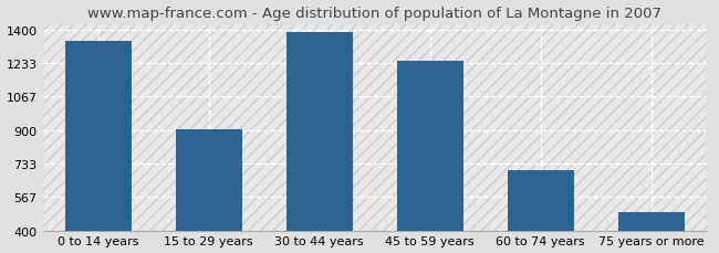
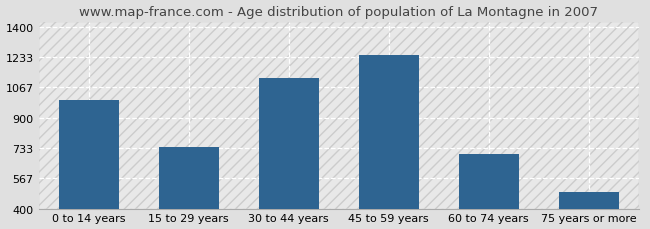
0 to 14 years: 1340 -> 1000
15 to 29 years: 910 -> 740
30 to 44 years: 1390 -> 1120
